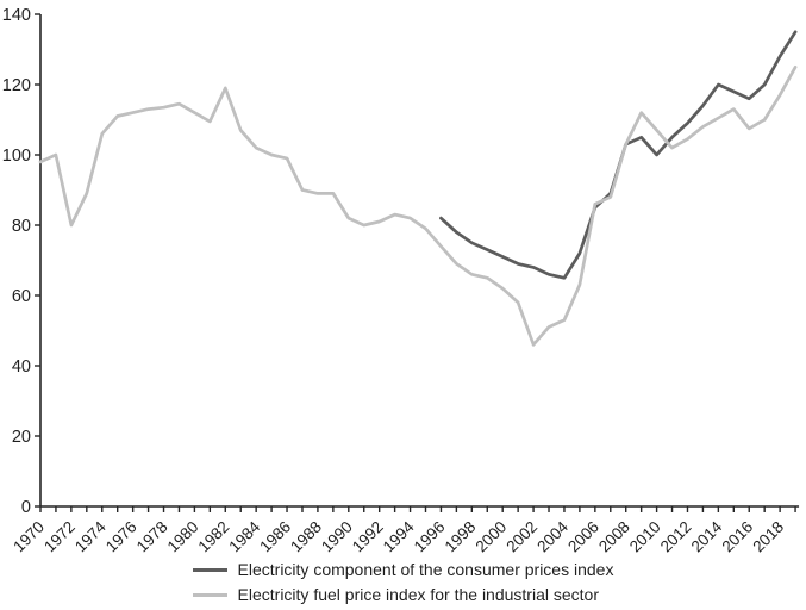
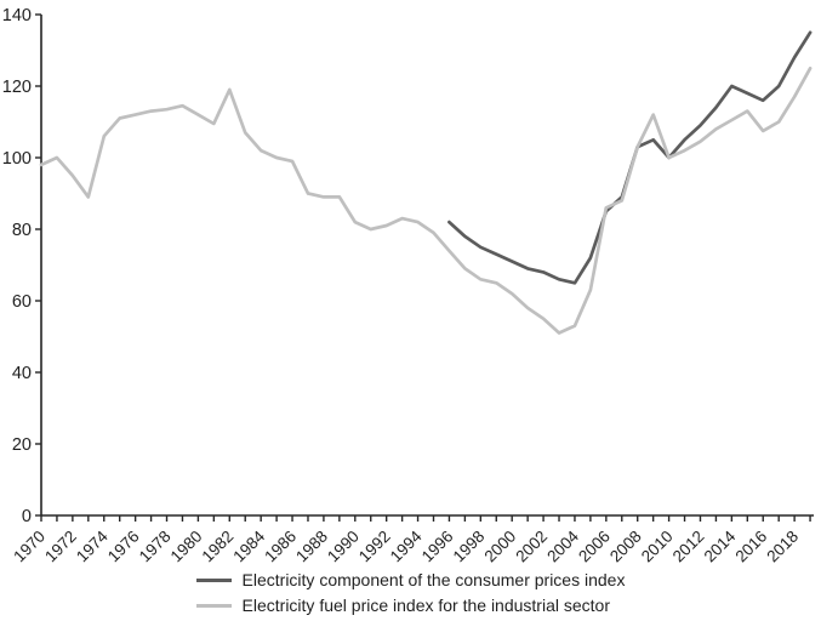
Electricity fuel price index for the industrial sector/1972: 80 -> 95
Electricity fuel price index for the industrial sector/2002: 46 -> 55
Electricity fuel price index for the industrial sector/2010: 107 -> 100
